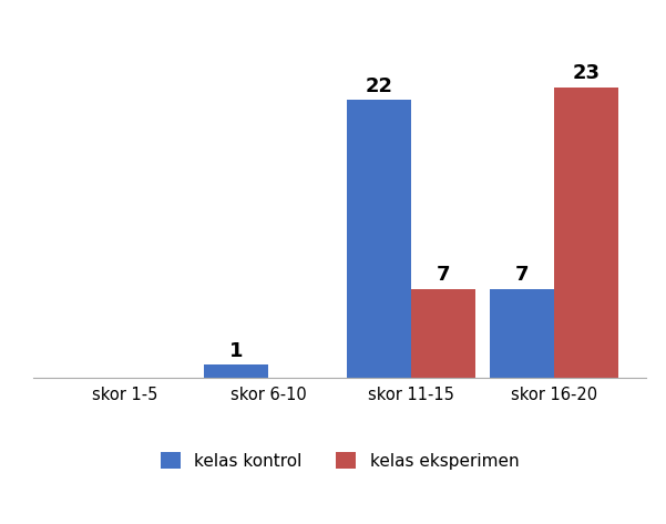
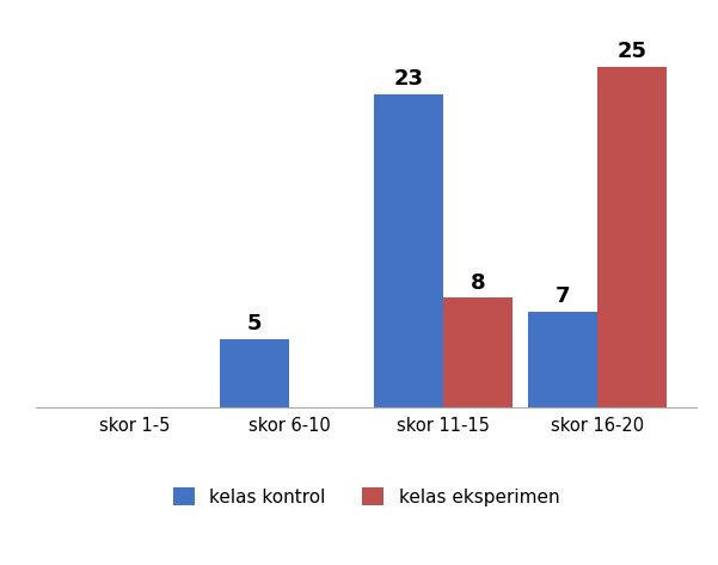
kelas kontrol/skor 6-10: 1 -> 5
kelas kontrol/skor 11-15: 22 -> 23
kelas eksperimen/skor 11-15: 7 -> 8
kelas eksperimen/skor 16-20: 23 -> 25
